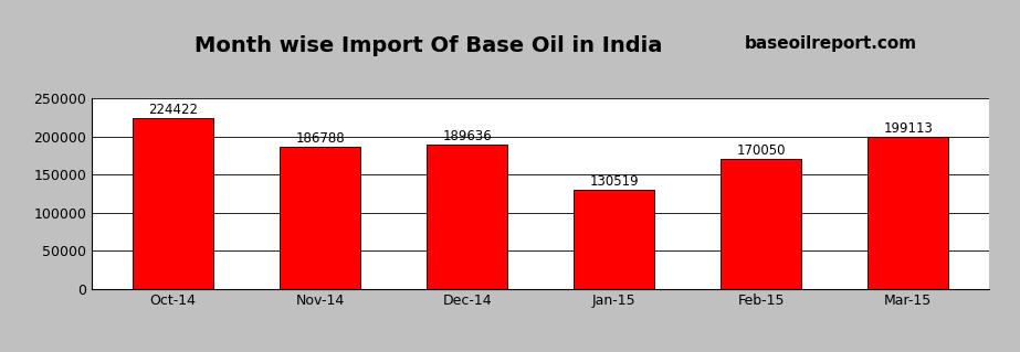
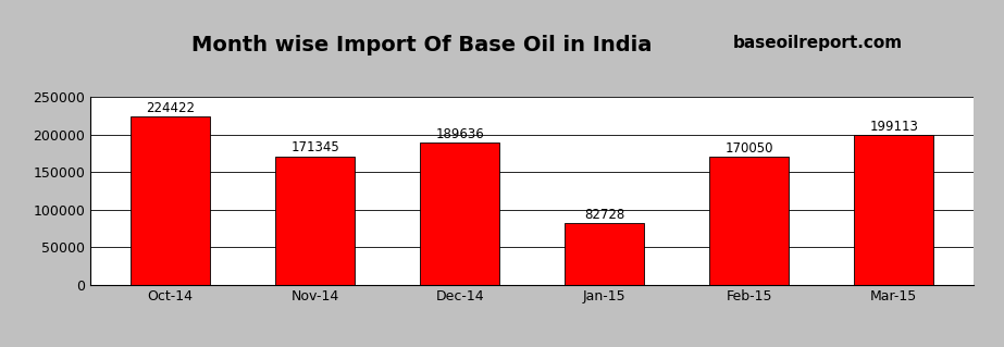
Nov-14: 186788 -> 171345
Jan-15: 130519 -> 82728
